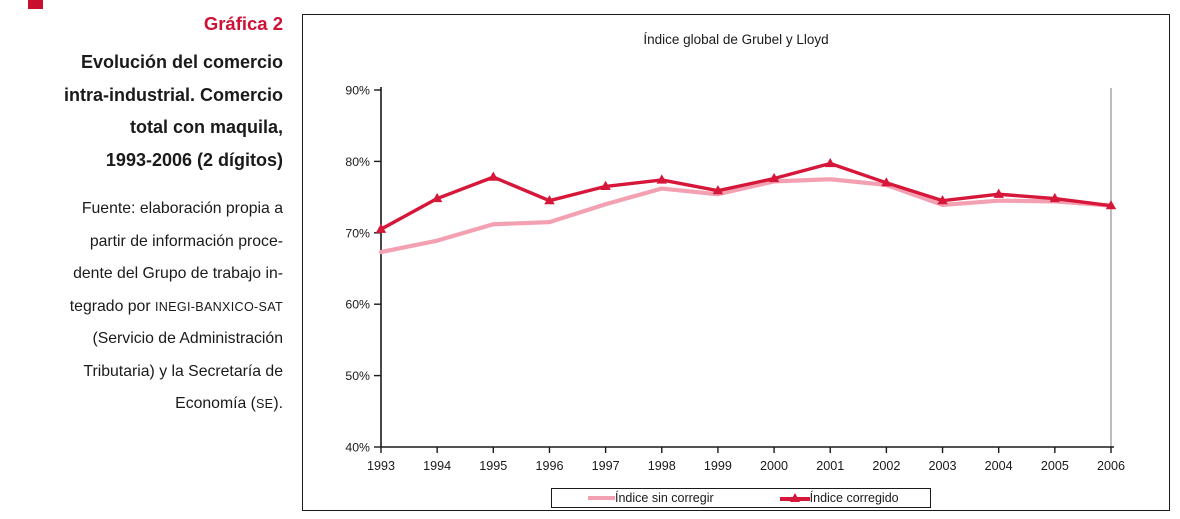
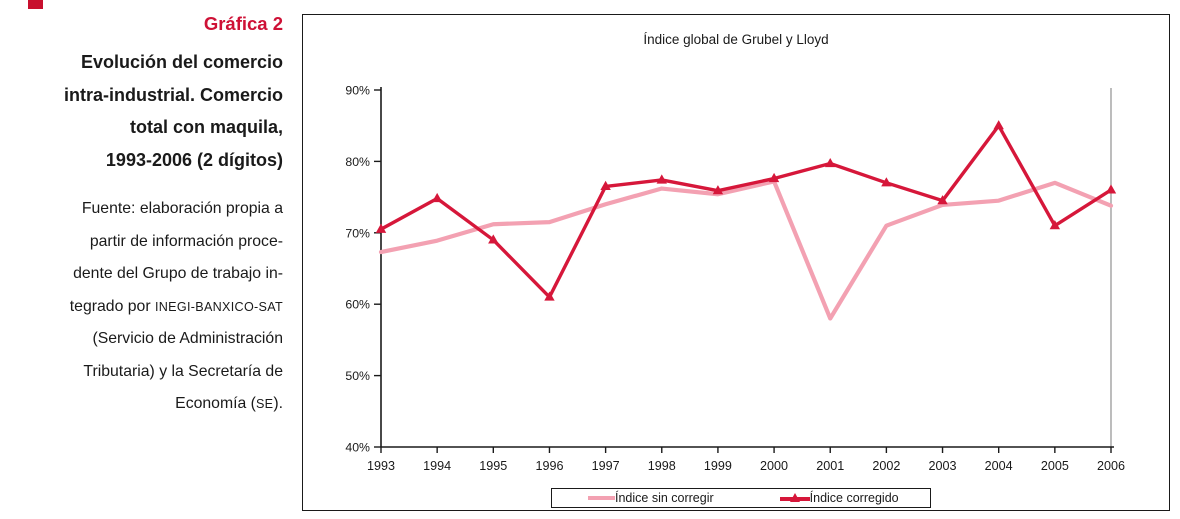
Índice corregido/1995: 78% -> 69%
Índice corregido/1996: 74% -> 61%
Índice sin corregir/2001: 78% -> 58%
Índice sin corregir/2002: 77% -> 71%
Índice corregido/2004: 75% -> 85%
Índice sin corregir/2005: 74% -> 77%
Índice corregido/2005: 75% -> 71%
Índice corregido/2006: 74% -> 76%
